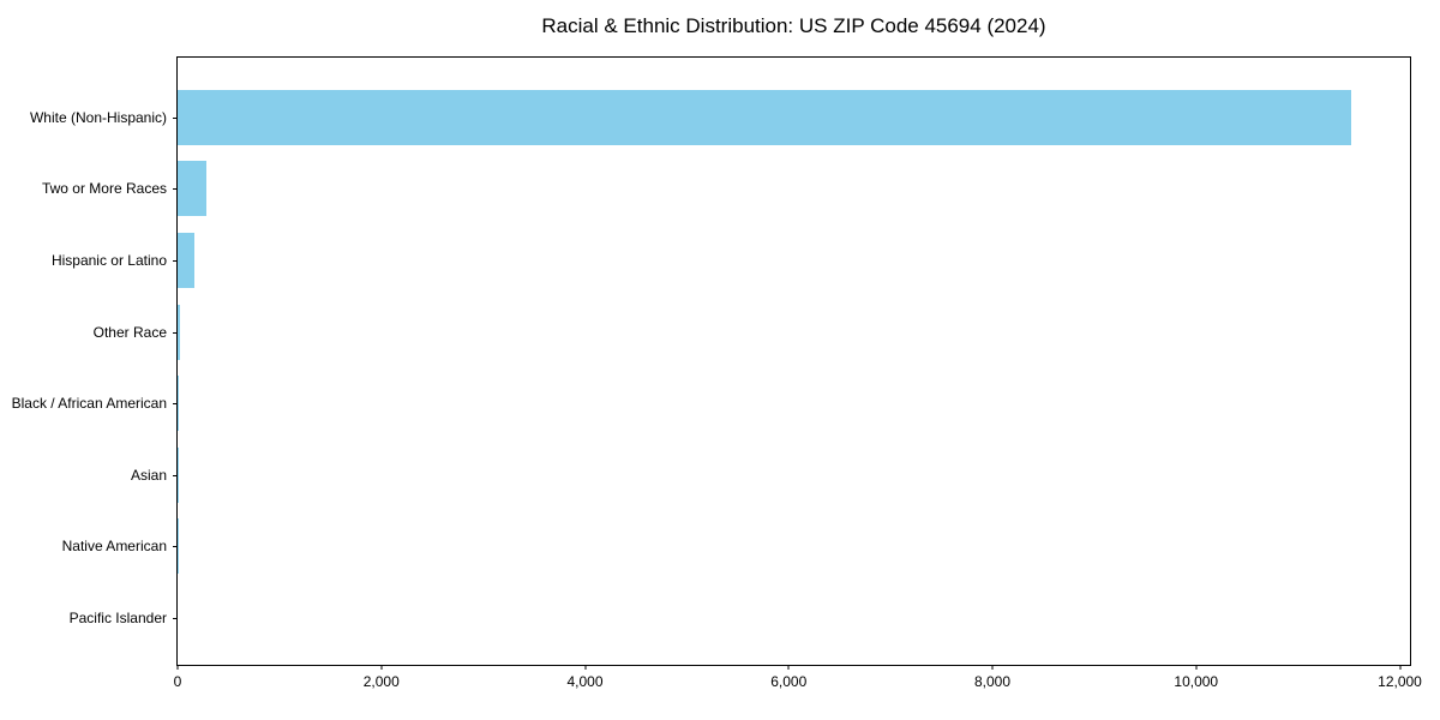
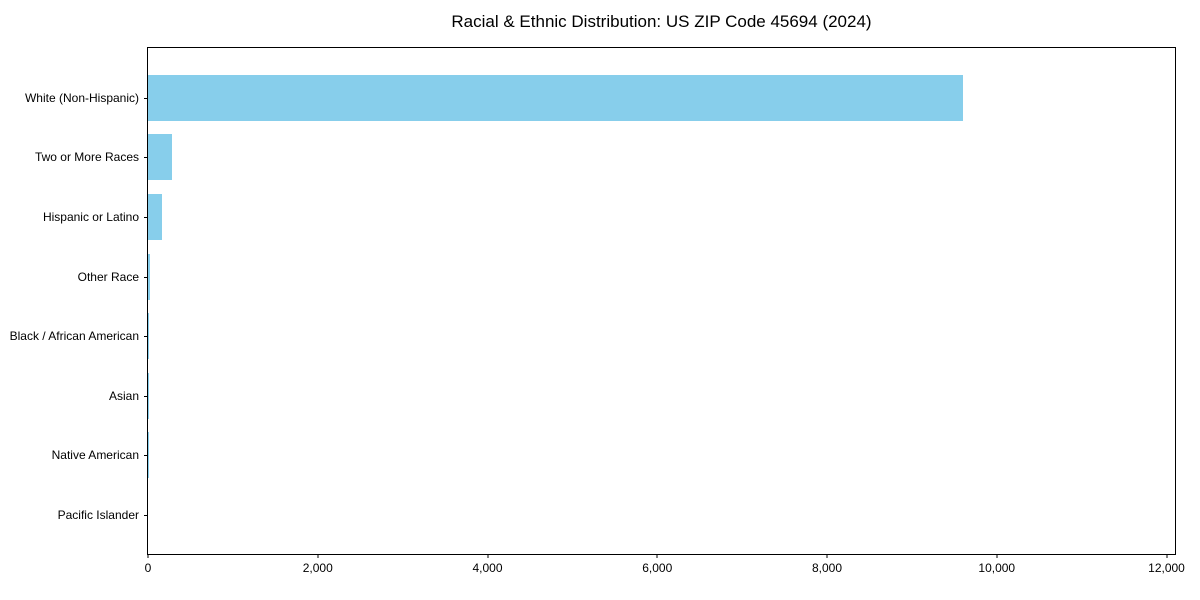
White (Non-Hispanic): 11500 -> 9600
